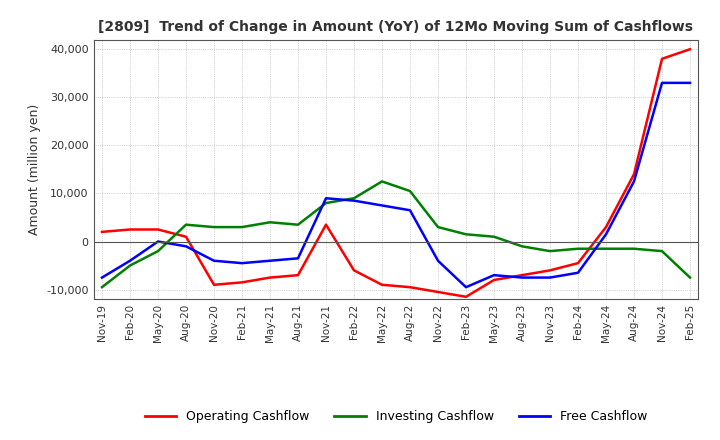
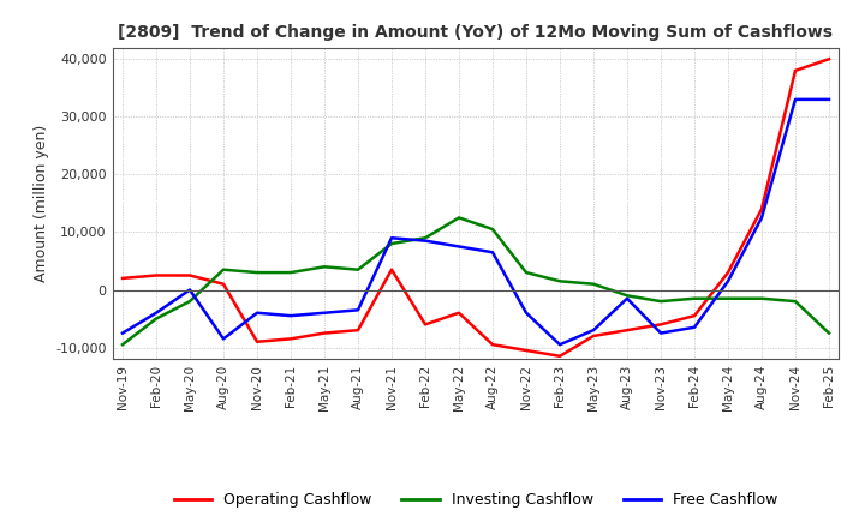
Free Cashflow/Aug-20: -1,000 -> -8,500
Operating Cashflow/May-22: -9,000 -> -4,000
Free Cashflow/Aug-23: -7,500 -> -1,500
